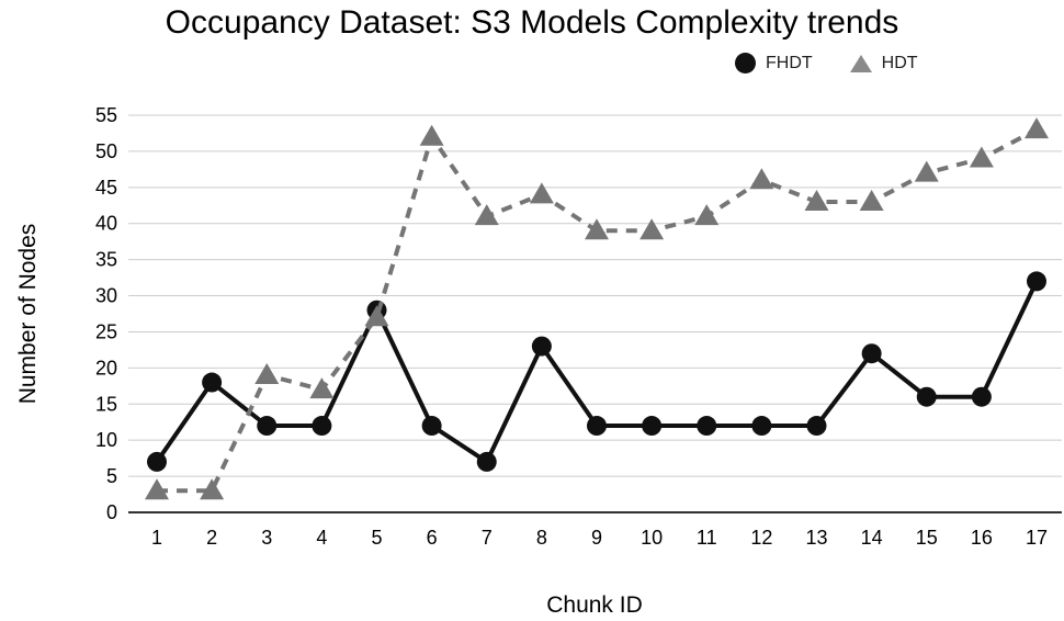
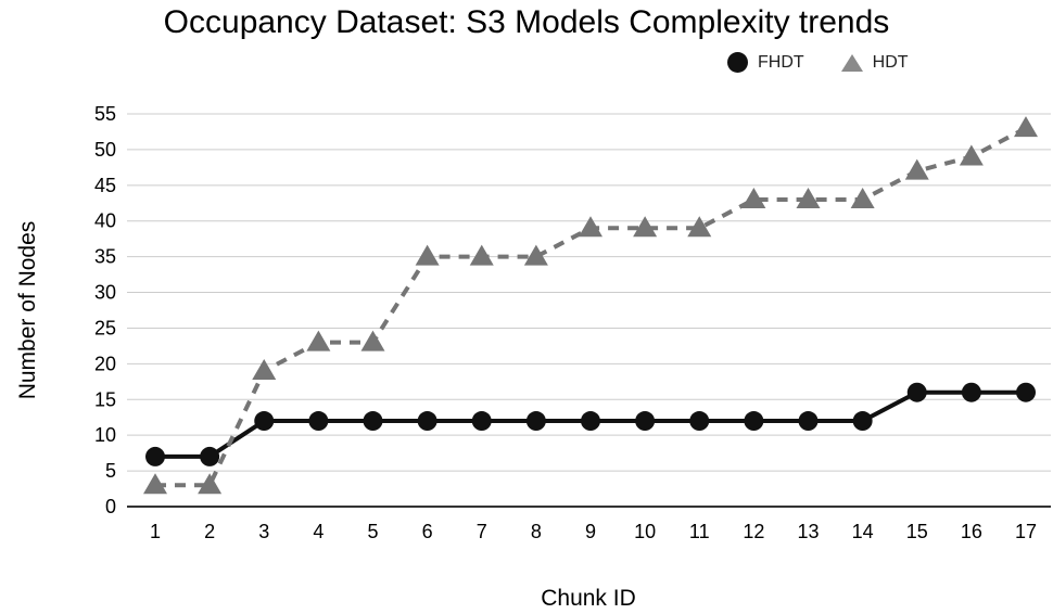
FHDT/2: 18 -> 7
HDT/4: 17 -> 23
FHDT/5: 28 -> 12
HDT/5: 27 -> 23
HDT/6: 52 -> 35
FHDT/7: 7 -> 12
HDT/7: 41 -> 35
FHDT/8: 23 -> 12
HDT/8: 44 -> 35
HDT/11: 41 -> 39
HDT/12: 46 -> 43
FHDT/14: 22 -> 12
FHDT/17: 32 -> 16
